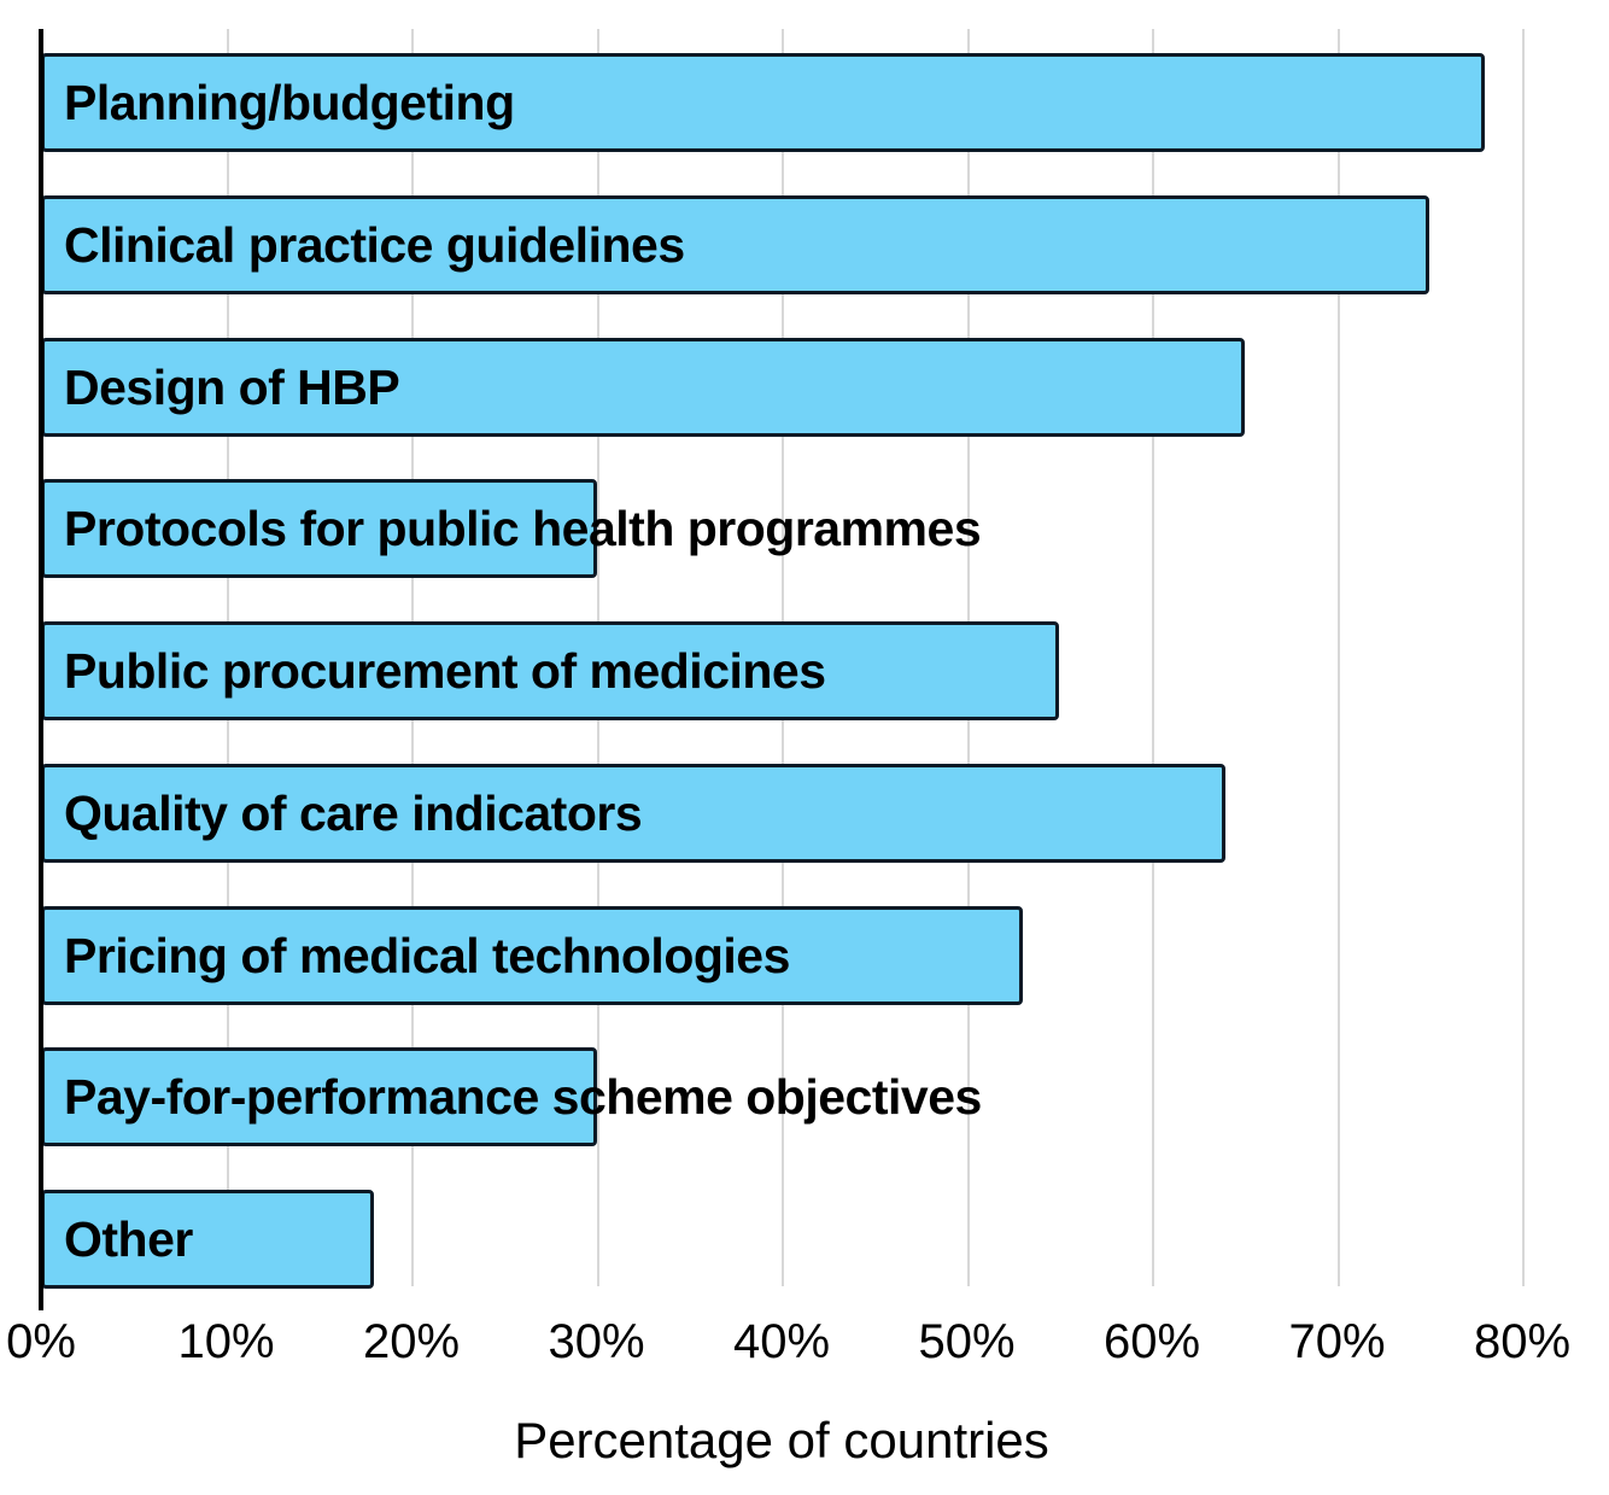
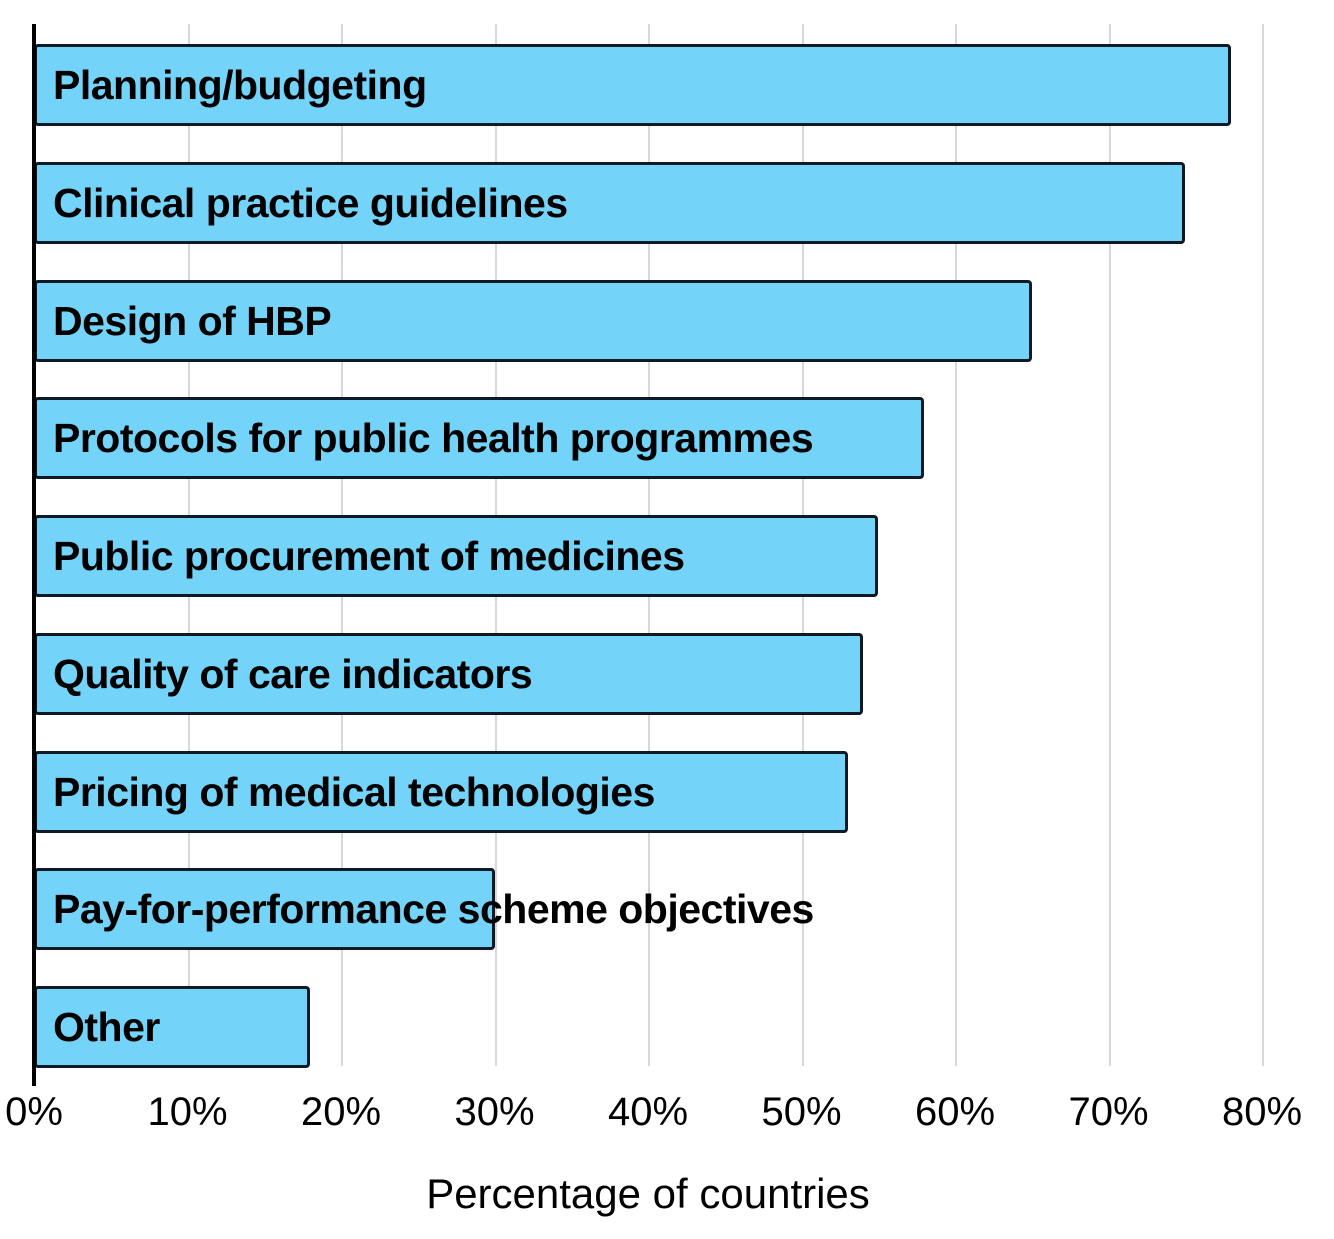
Protocols for public health programmes: 30% -> 58%
Quality of care indicators: 64% -> 54%
